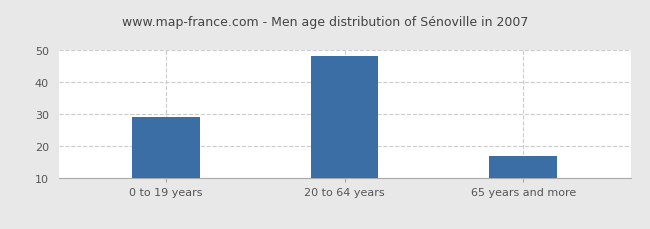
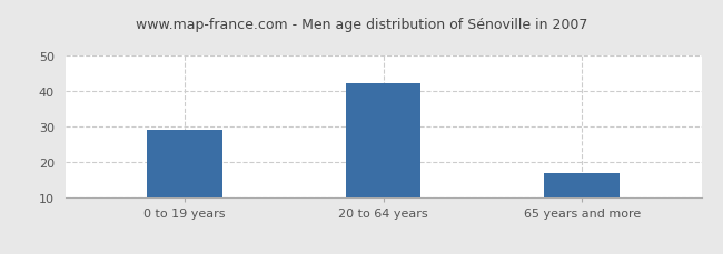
20 to 64 years: 48 -> 42
